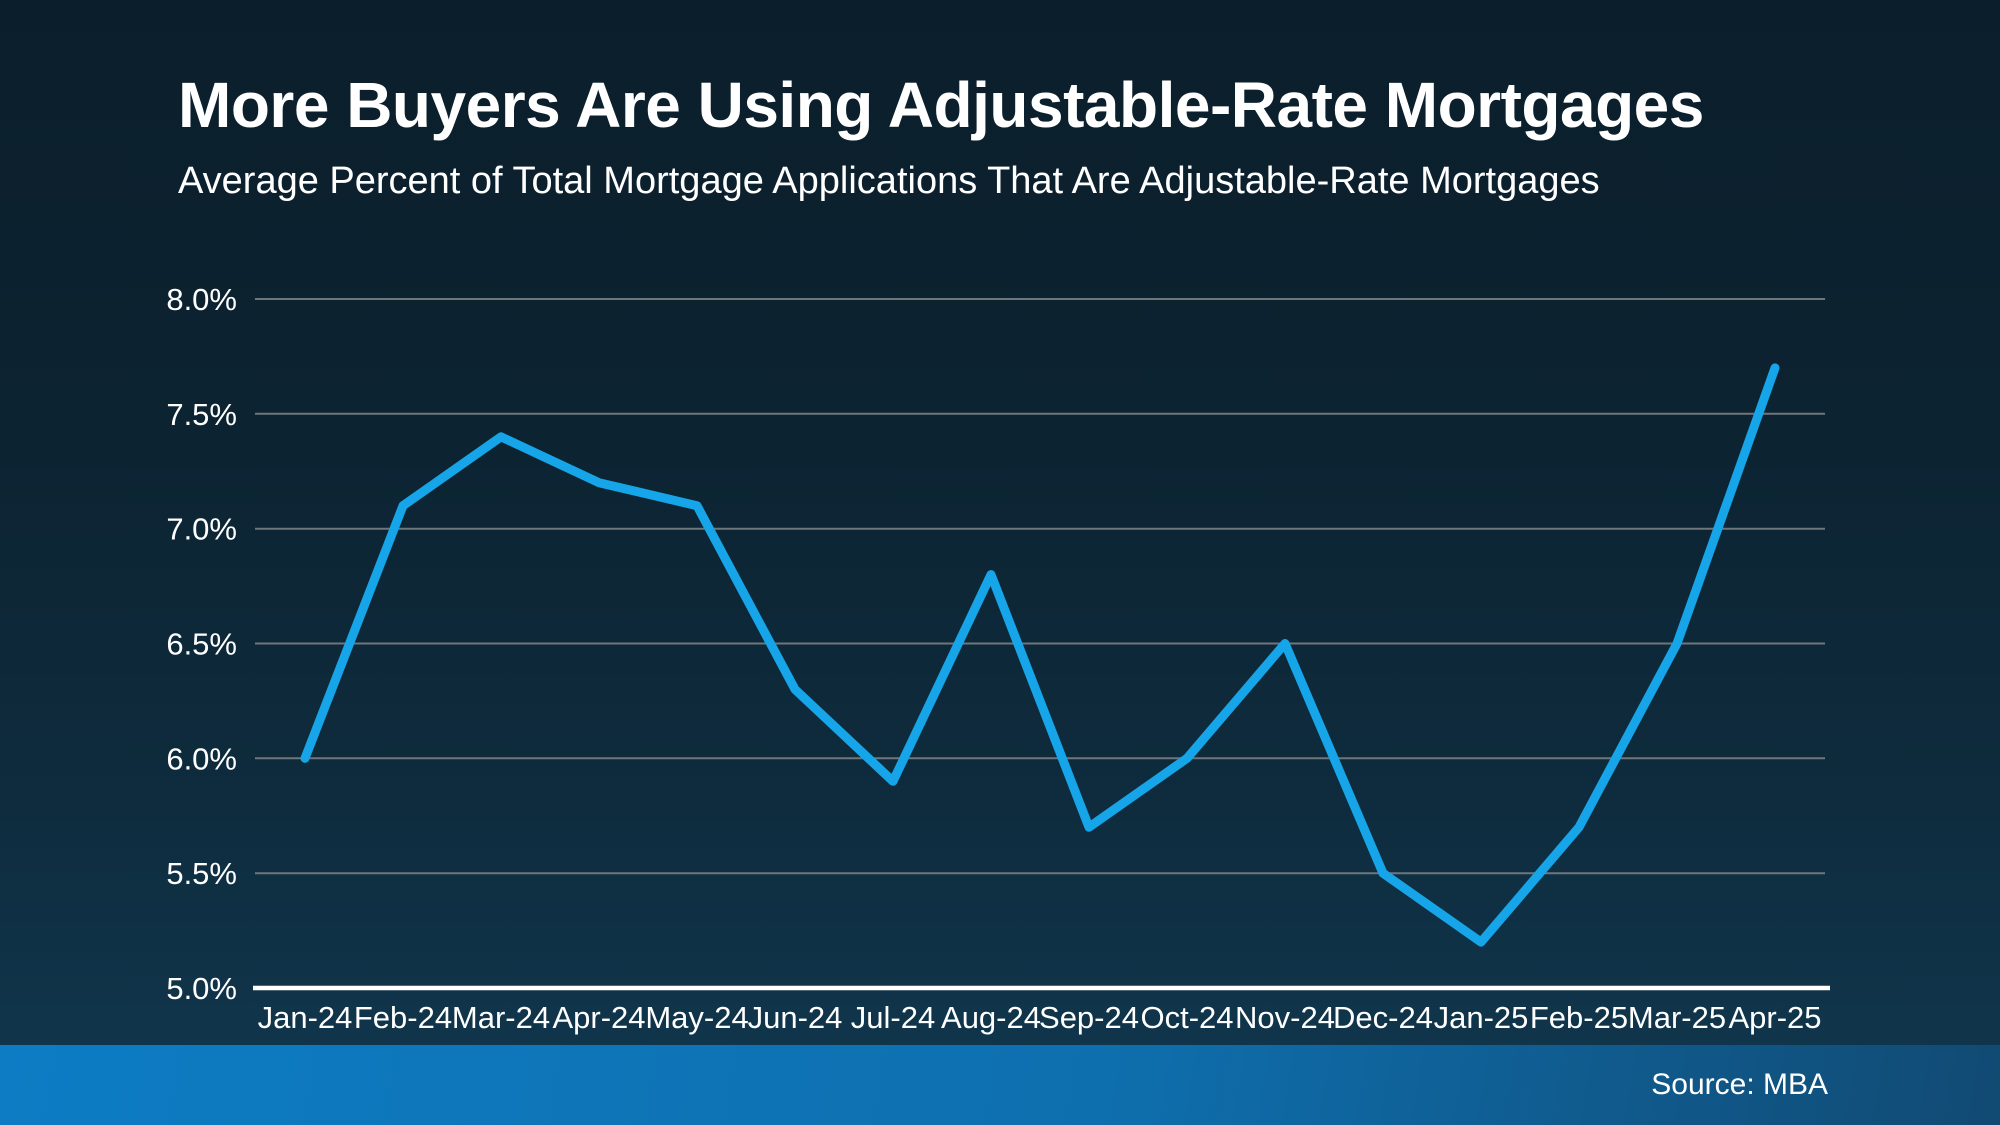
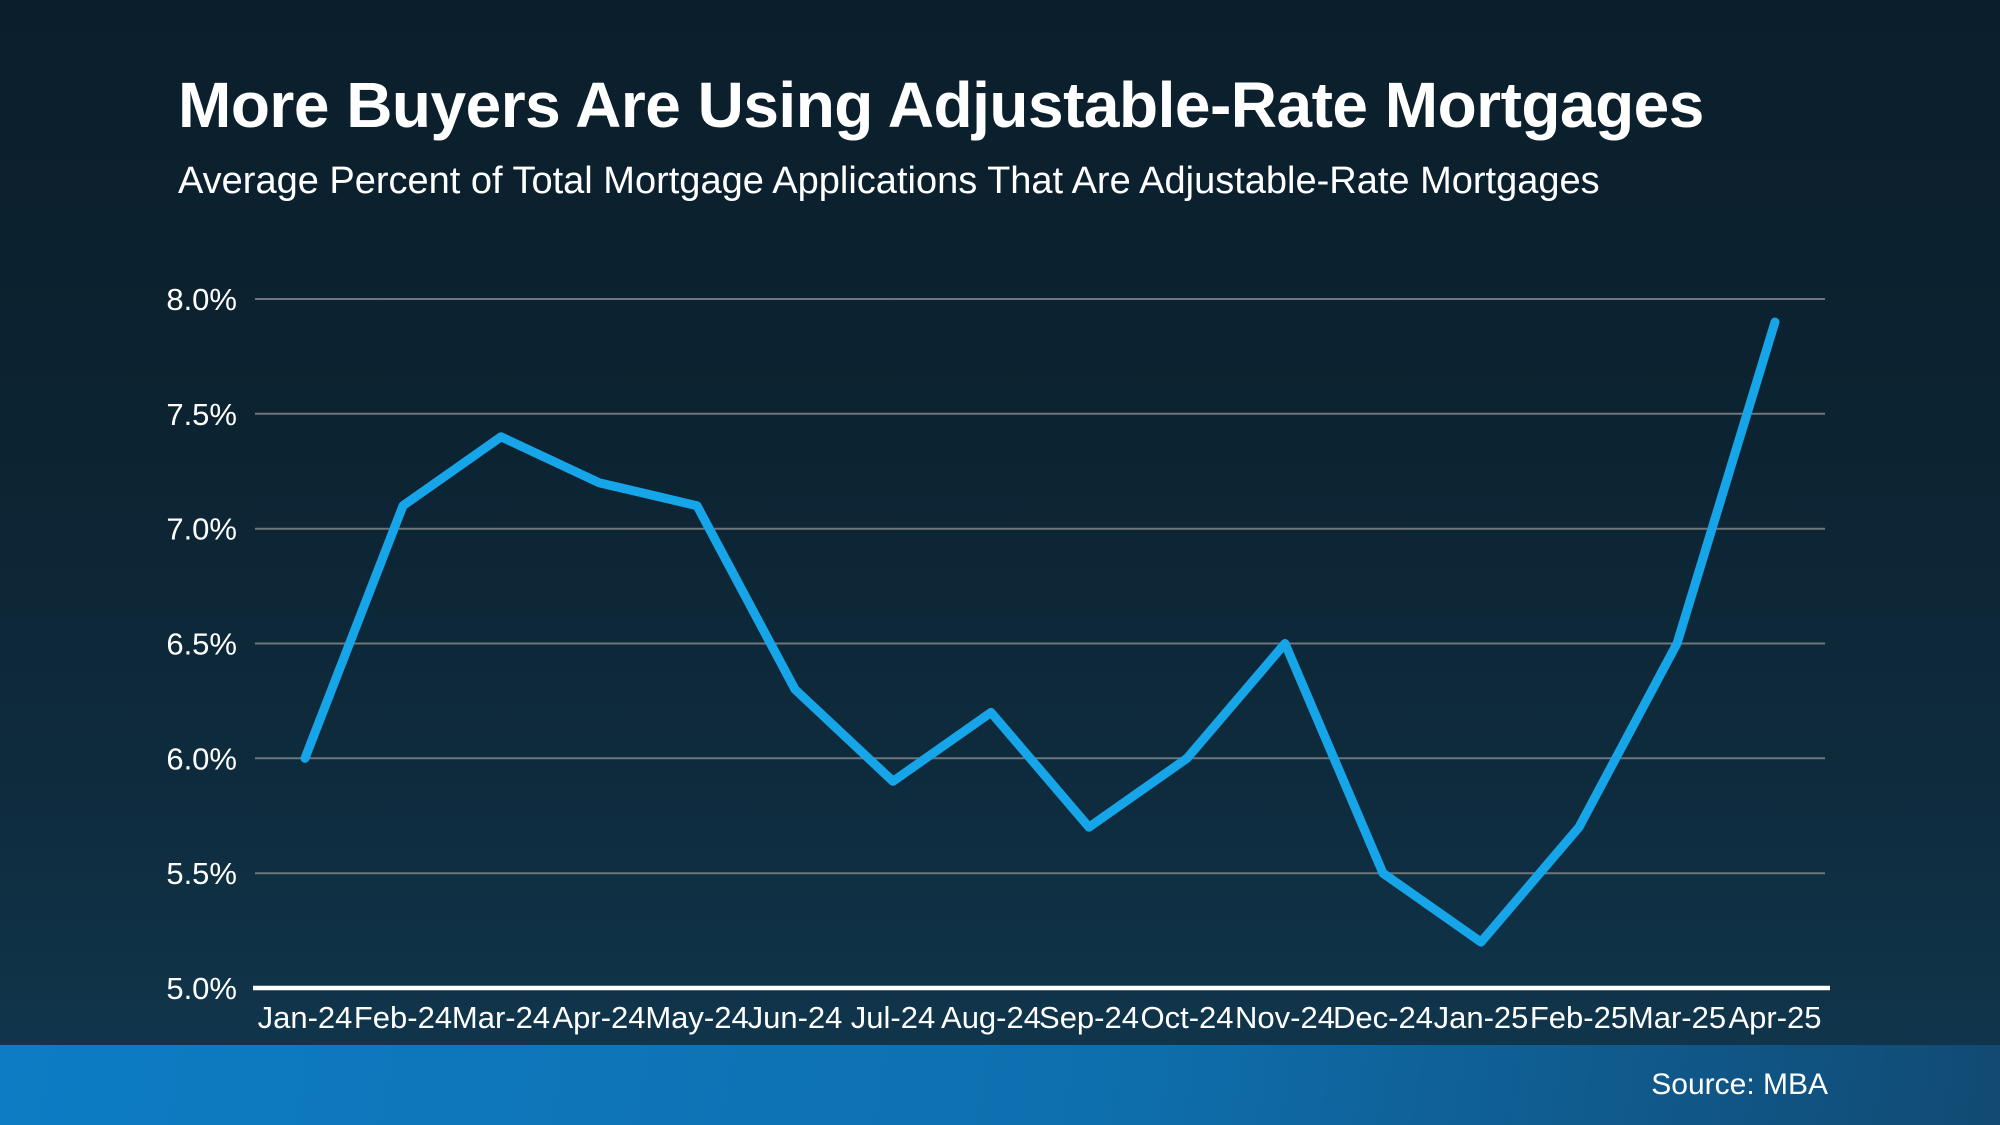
Aug-24: 6.8% -> 6.2%
Apr-25: 7.7% -> 7.9%
